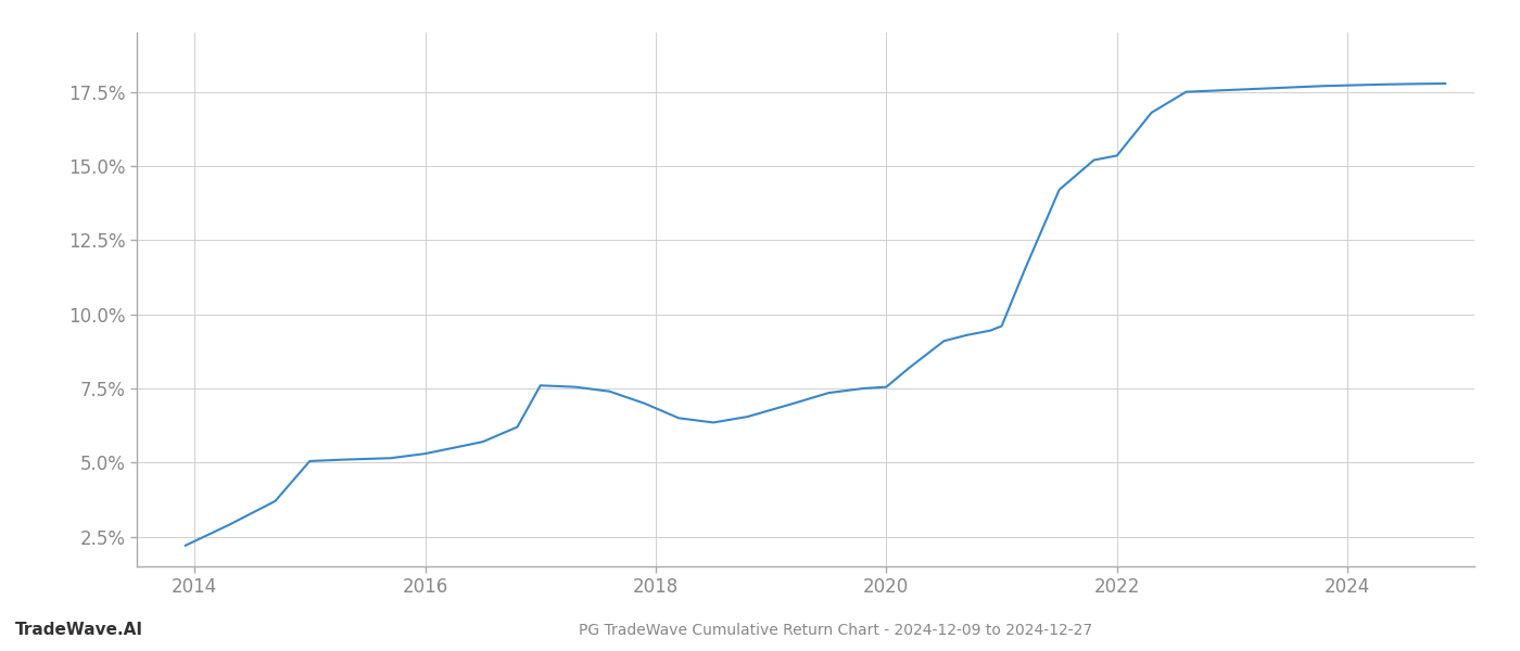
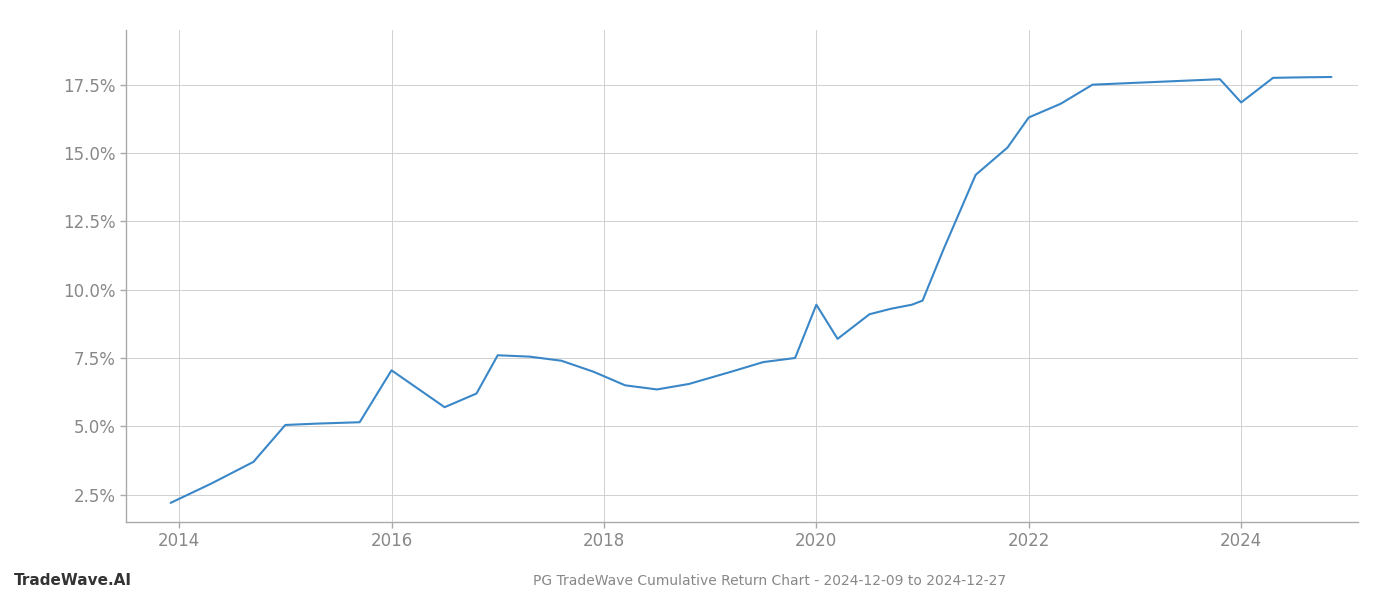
2016: 5.30% -> 7.05%
2020: 7.55% -> 9.45%
2022: 15.35% -> 16.30%
2024: 17.72% -> 16.85%
